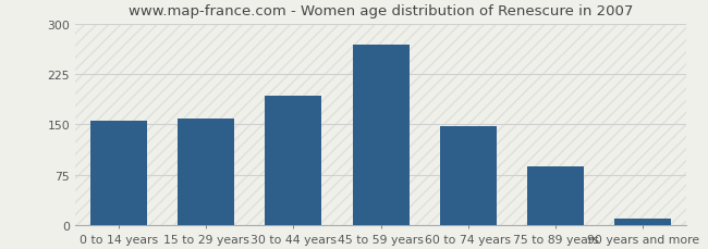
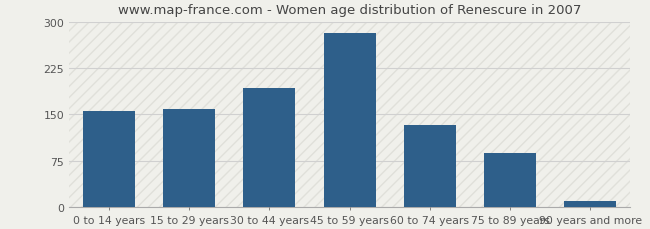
45 to 59 years: 268 -> 282
60 to 74 years: 148 -> 132
